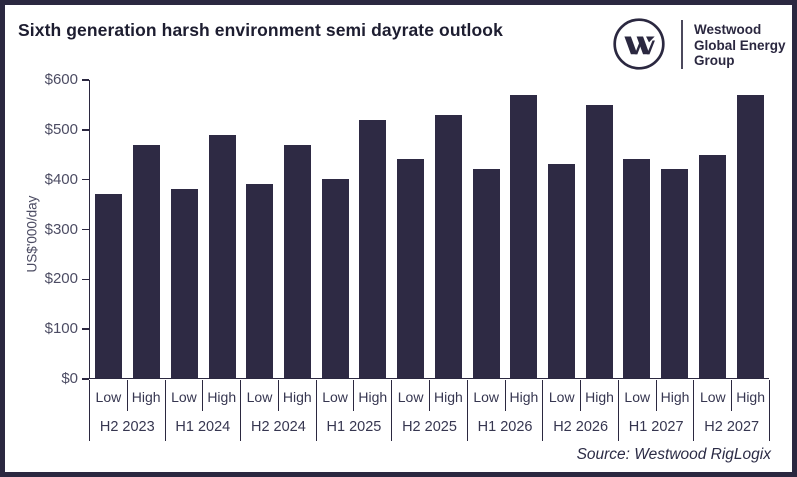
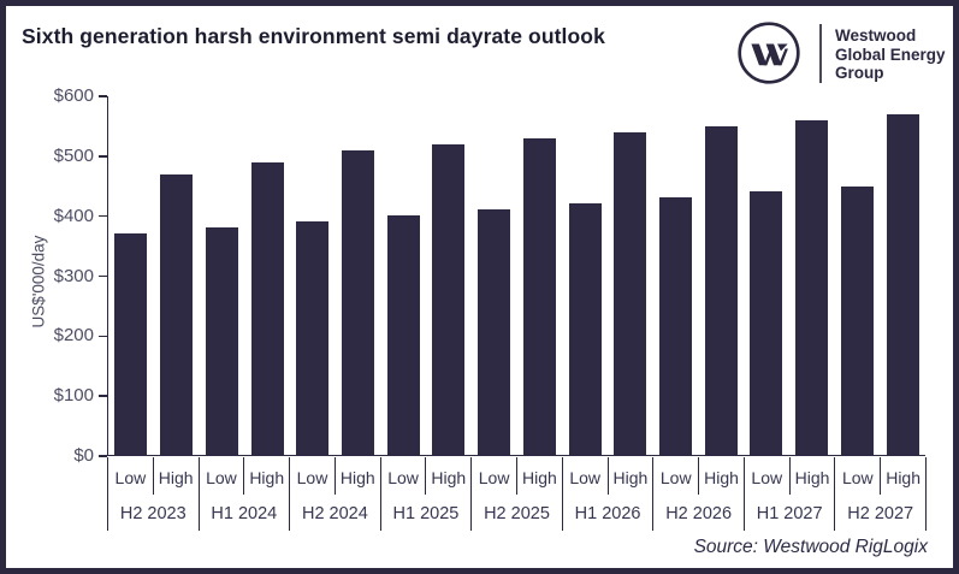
High/H2 2024: $470 -> $510
Low/H2 2025: $440 -> $410
High/H1 2026: $570 -> $540
High/H1 2027: $420 -> $560
